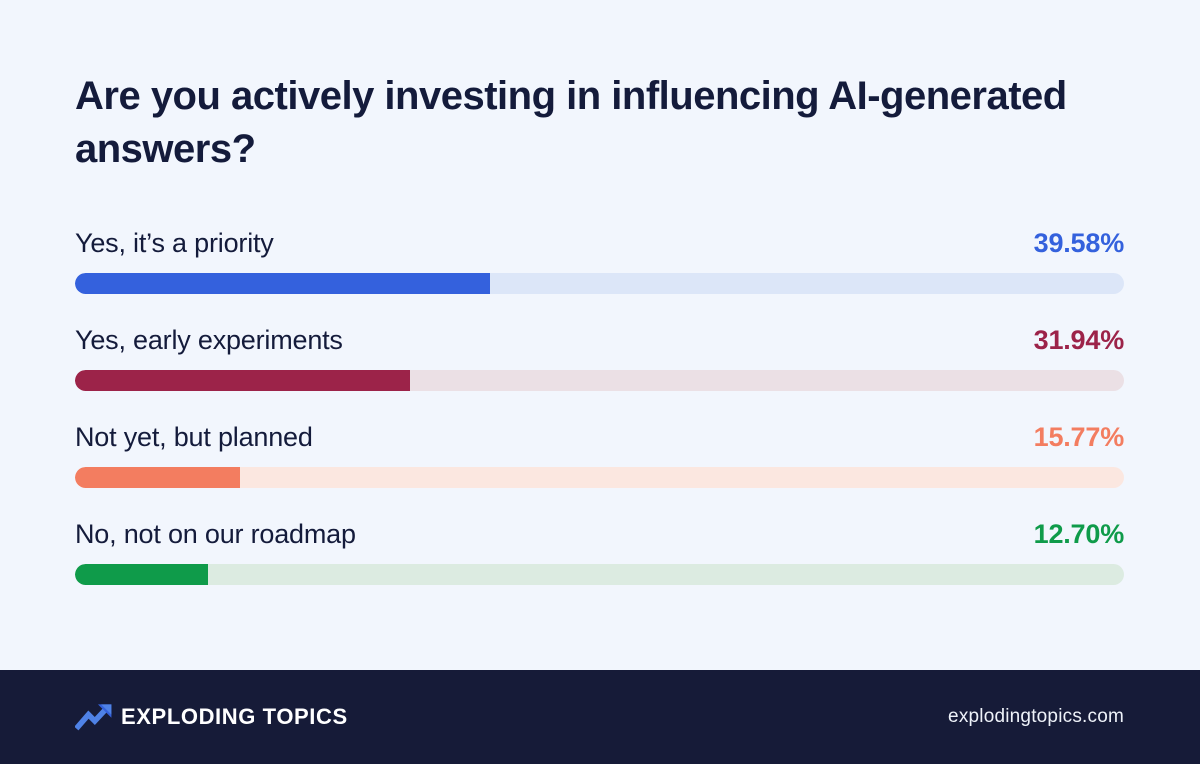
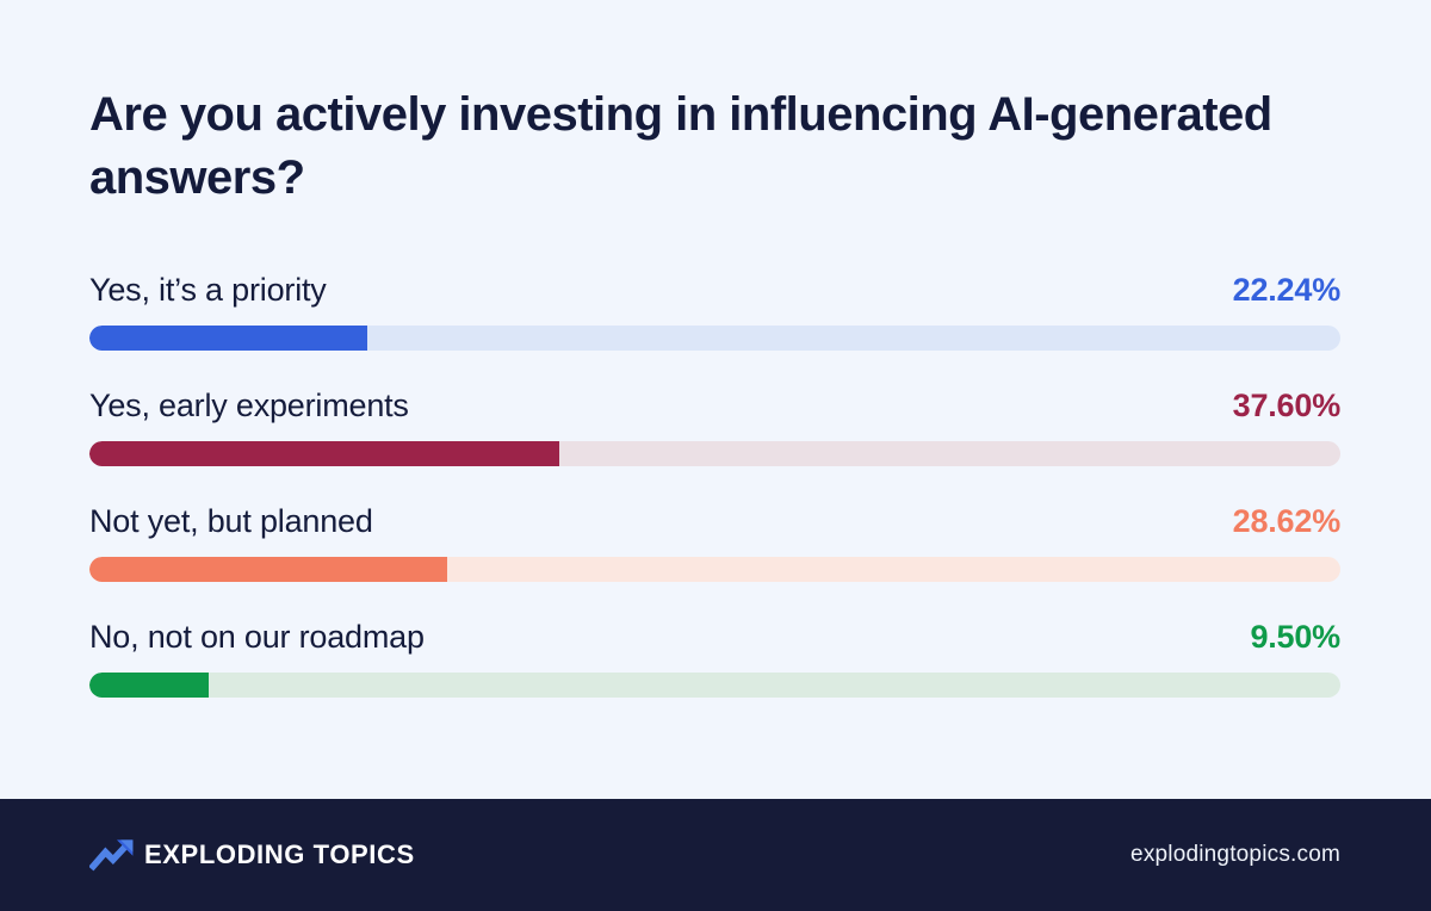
Yes, it’s a priority: 39.58% -> 22.24%
Yes, early experiments: 31.94% -> 37.60%
Not yet, but planned: 15.77% -> 28.62%
No, not on our roadmap: 12.70% -> 9.50%
